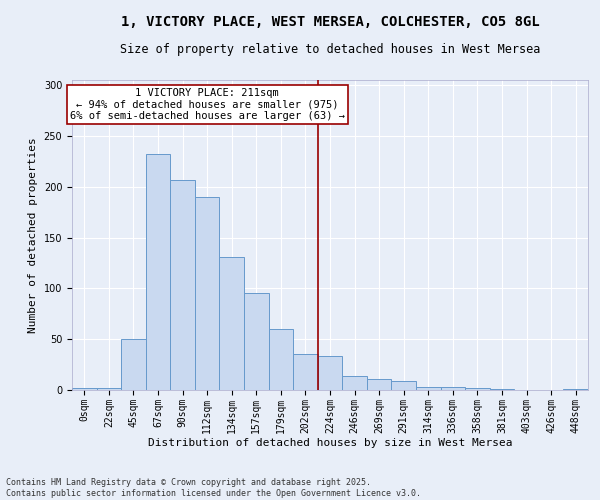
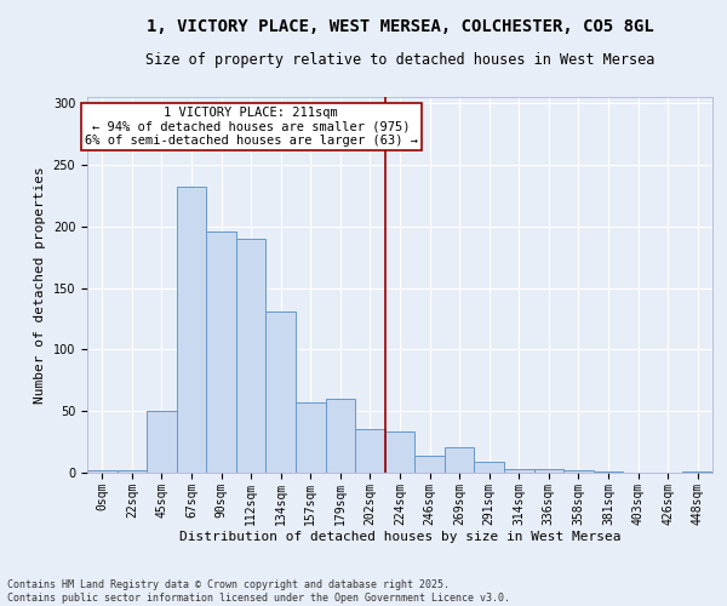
90sqm: 207 -> 196
157sqm: 95 -> 57
269sqm: 11 -> 21
